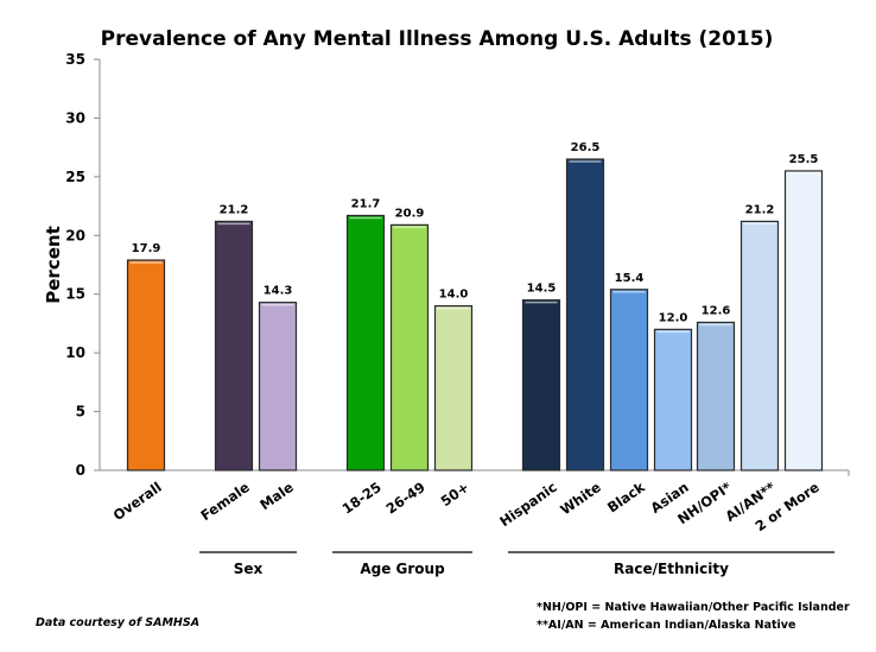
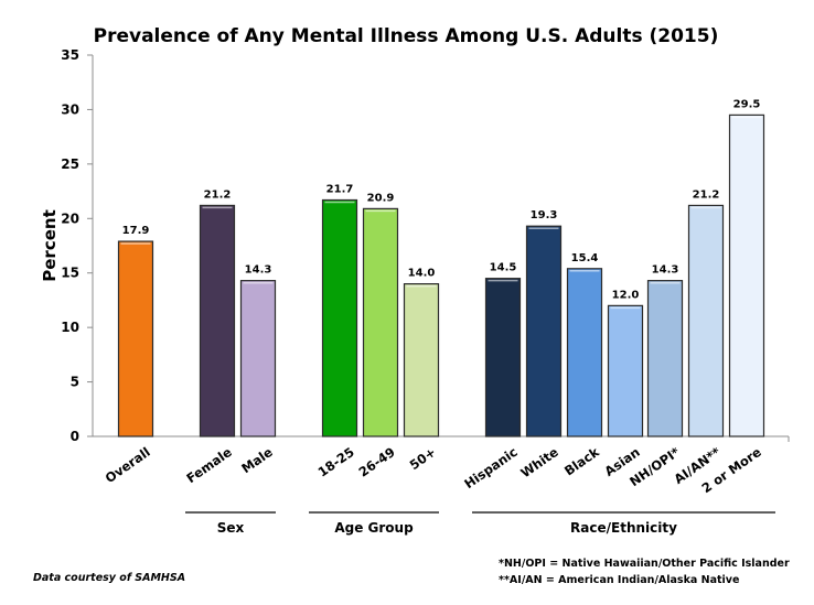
White: 26.5 -> 19.3
NH/OPI*: 12.6 -> 14.3
2 or More: 25.5 -> 29.5
